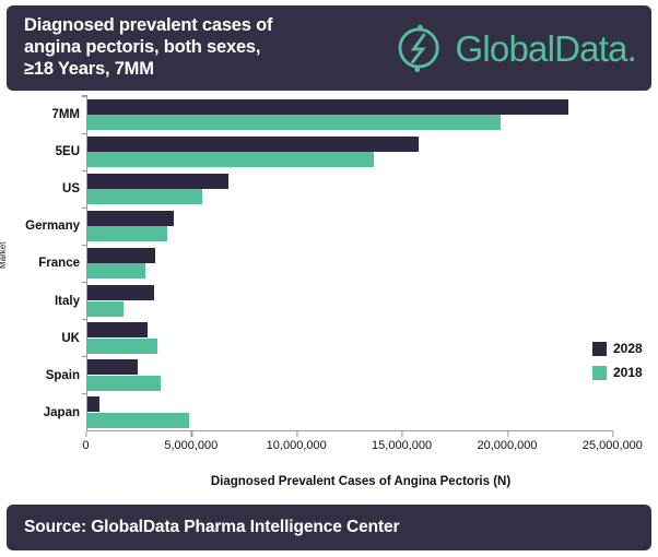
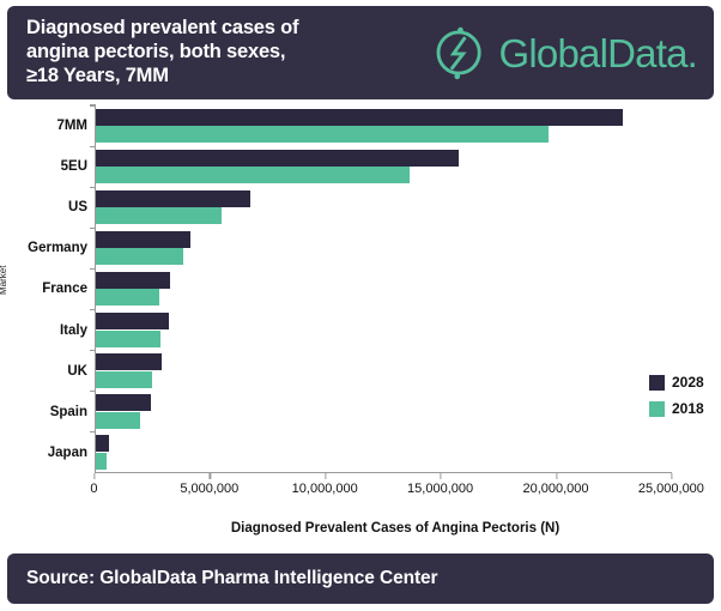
2018/Italy: 1700000 -> 2800000
2018/UK: 3300000 -> 2400000
2018/Spain: 3500000 -> 1900000
2018/Japan: 4800000 -> 400000
